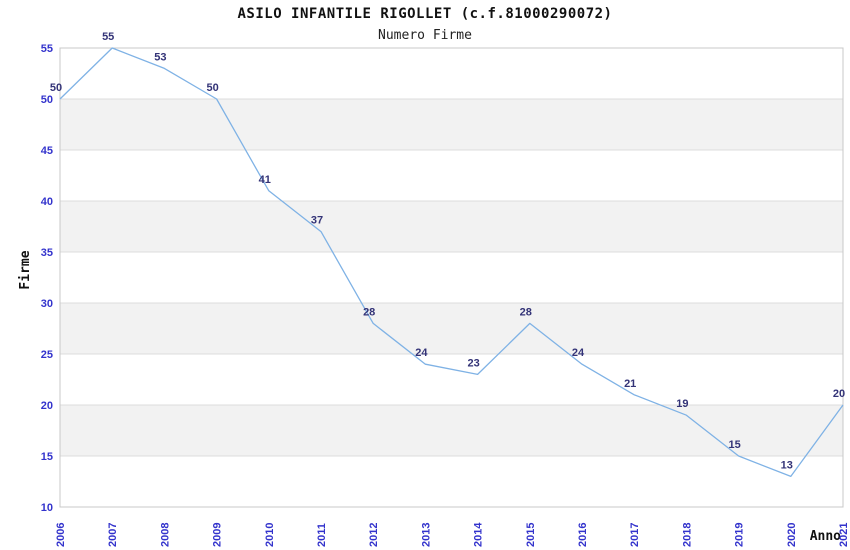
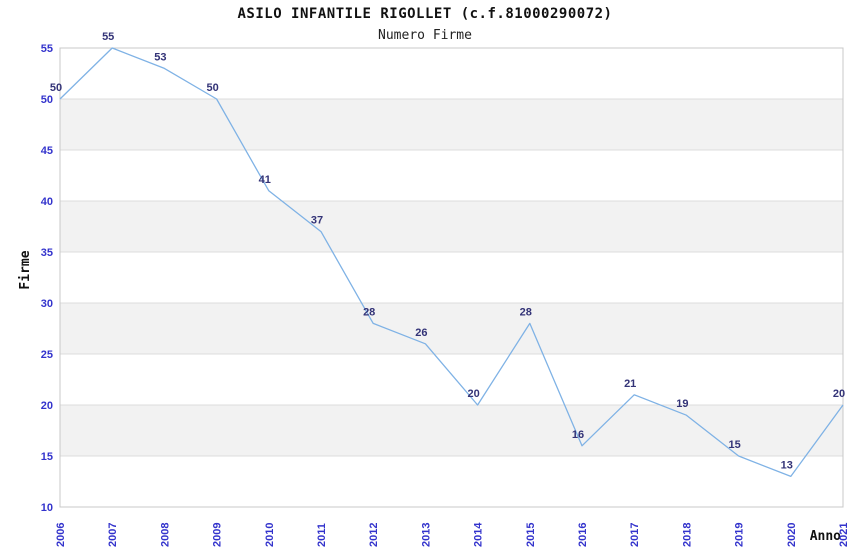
2013: 24 -> 26
2014: 23 -> 20
2016: 24 -> 16
